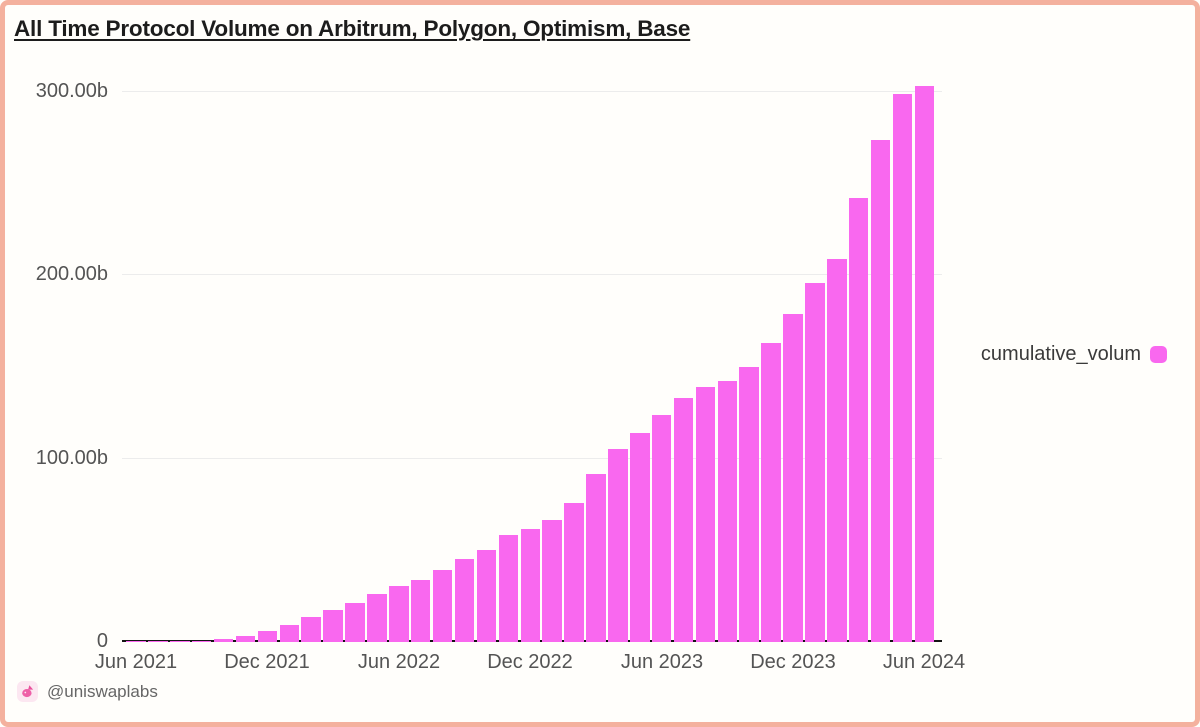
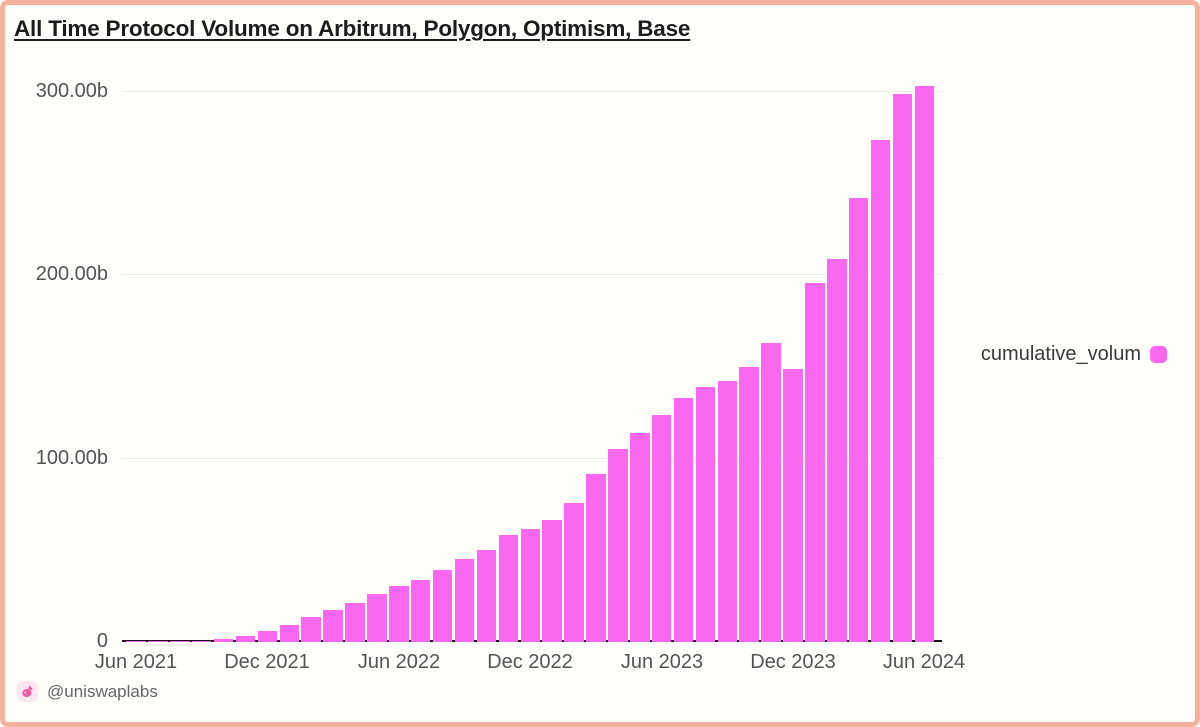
Dec 2023: 179b -> 149b
